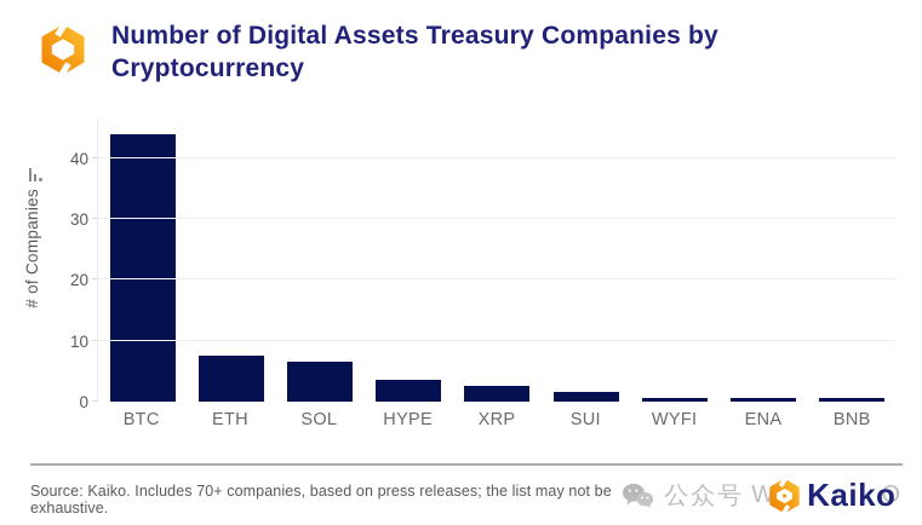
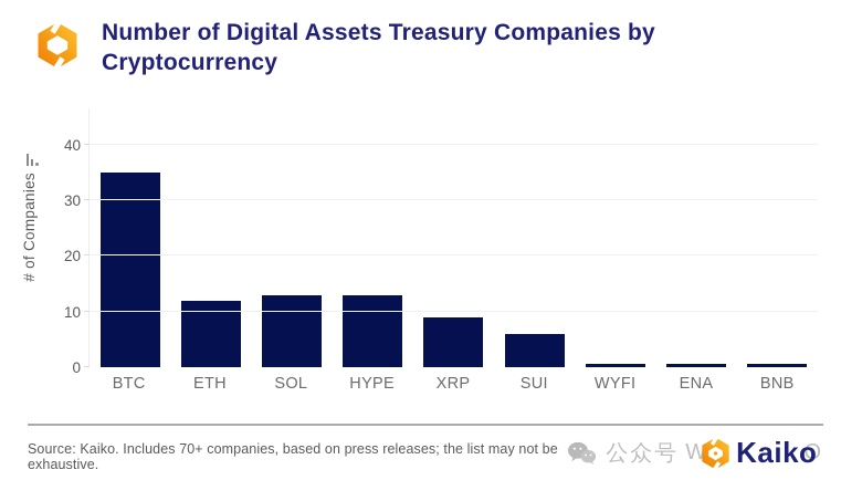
BTC: 44 -> 35
ETH: 8 -> 12
SOL: 6 -> 13
HYPE: 4 -> 13
XRP: 2 -> 9
SUI: 2 -> 6
